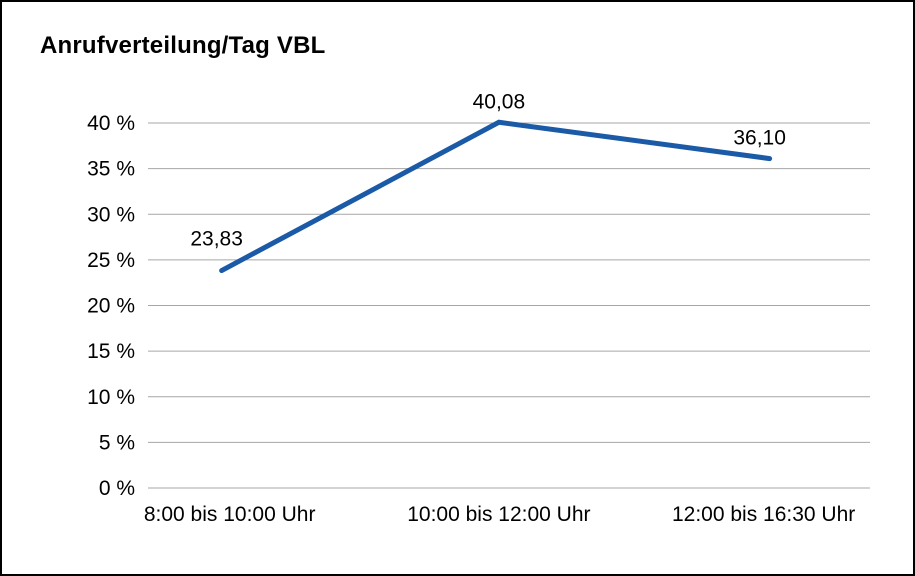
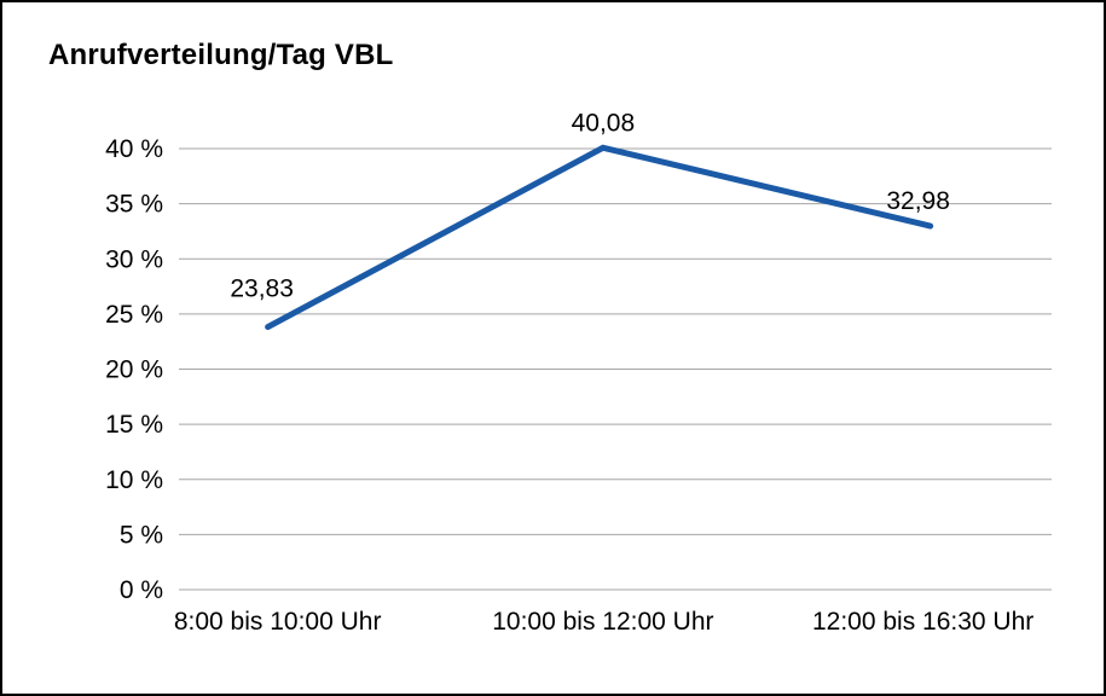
12:00 bis 16:30 Uhr: 36,10 -> 32,98
